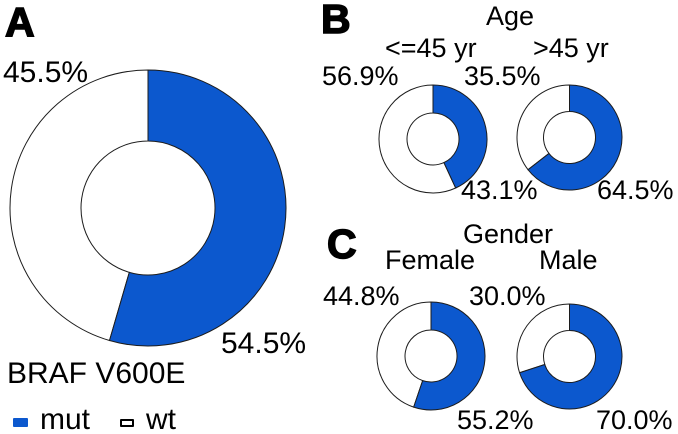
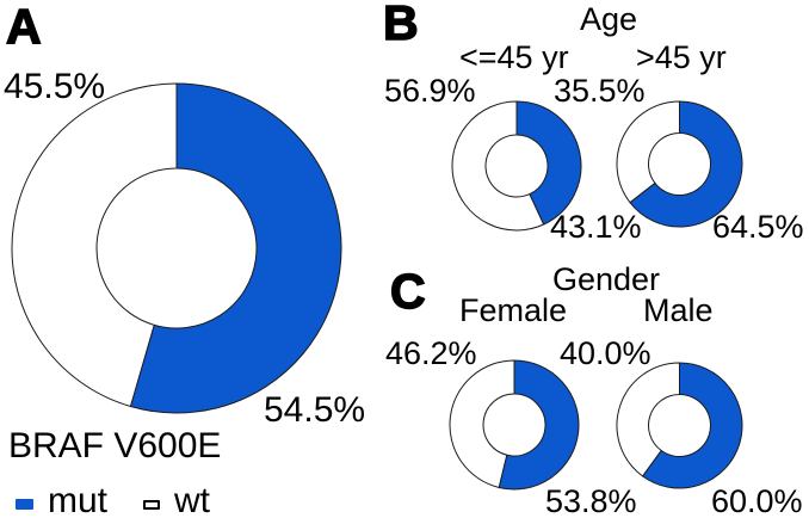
Female/mut: 55.2% -> 53.8%
Female/wt: 44.8% -> 46.2%
Male/mut: 70.0% -> 60.0%
Male/wt: 30.0% -> 40.0%
